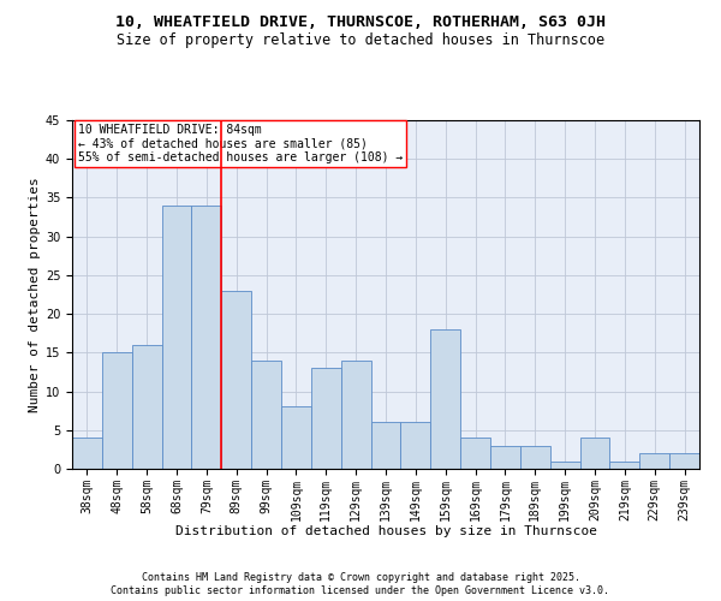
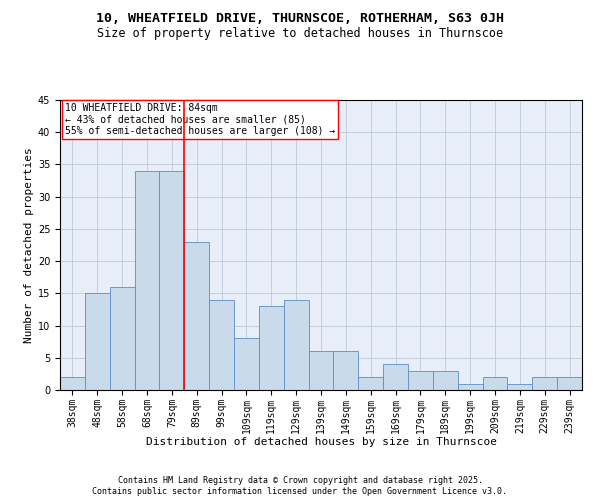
38sqm: 4 -> 2
159sqm: 18 -> 2
209sqm: 4 -> 2
